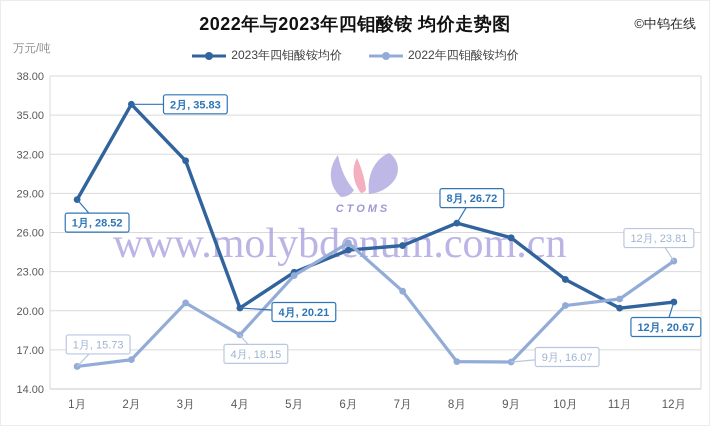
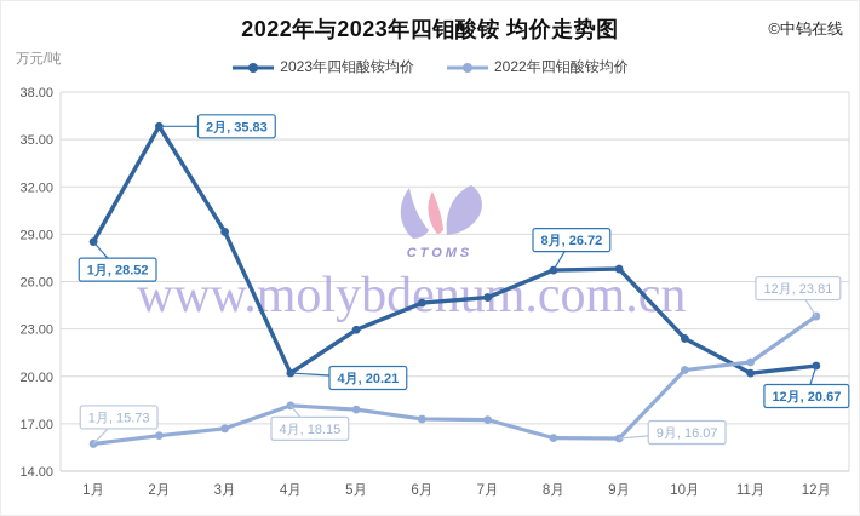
2023年四钼酸铵均价/3月: 31.5 -> 29.1
2022年四钼酸铵均价/3月: 20.6 -> 16.7
2022年四钼酸铵均价/5月: 22.7 -> 17.9
2022年四钼酸铵均价/6月: 25.2 -> 17.3
2022年四钼酸铵均价/7月: 21.5 -> 17.2
2023年四钼酸铵均价/9月: 25.6 -> 26.8
